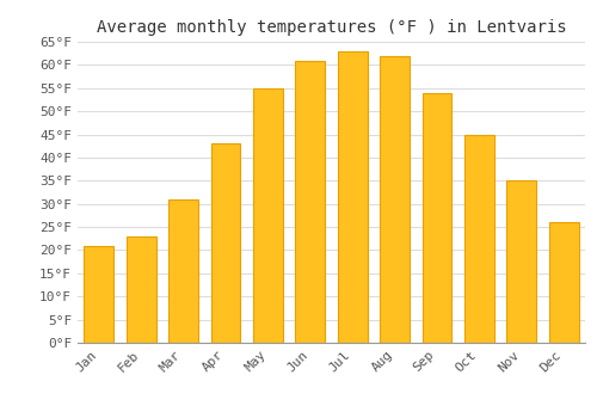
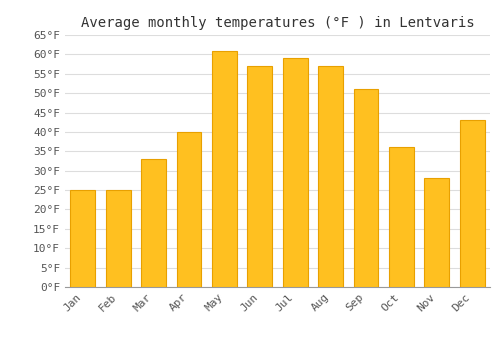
Jan: 21°F -> 25°F
Feb: 23°F -> 25°F
Mar: 31°F -> 33°F
Apr: 43°F -> 40°F
May: 55°F -> 61°F
Jun: 61°F -> 57°F
Jul: 63°F -> 59°F
Aug: 62°F -> 57°F
Sep: 54°F -> 51°F
Oct: 45°F -> 36°F
Nov: 35°F -> 28°F
Dec: 26°F -> 43°F
